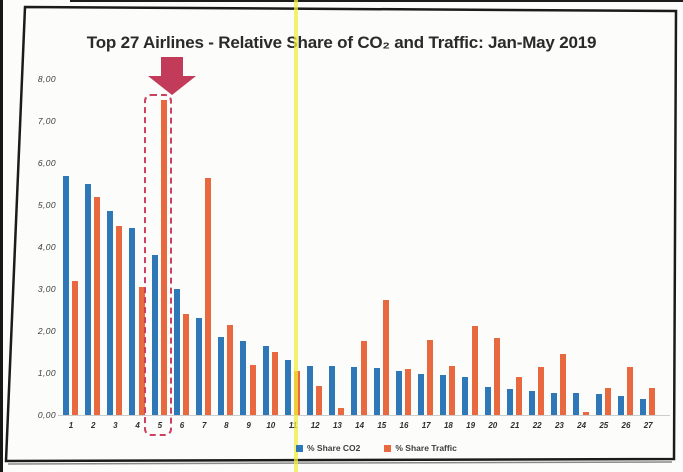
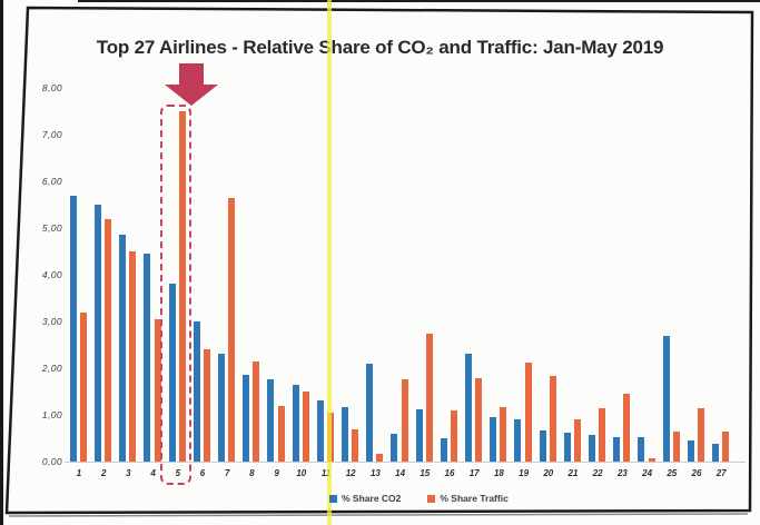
% Share CO2/13: 1,2 -> 2,1
% Share CO2/14: 1,1 -> 0,6
% Share CO2/16: 1,1 -> 0,5
% Share CO2/17: 1,0 -> 2,3
% Share CO2/25: 0,5 -> 2,7
